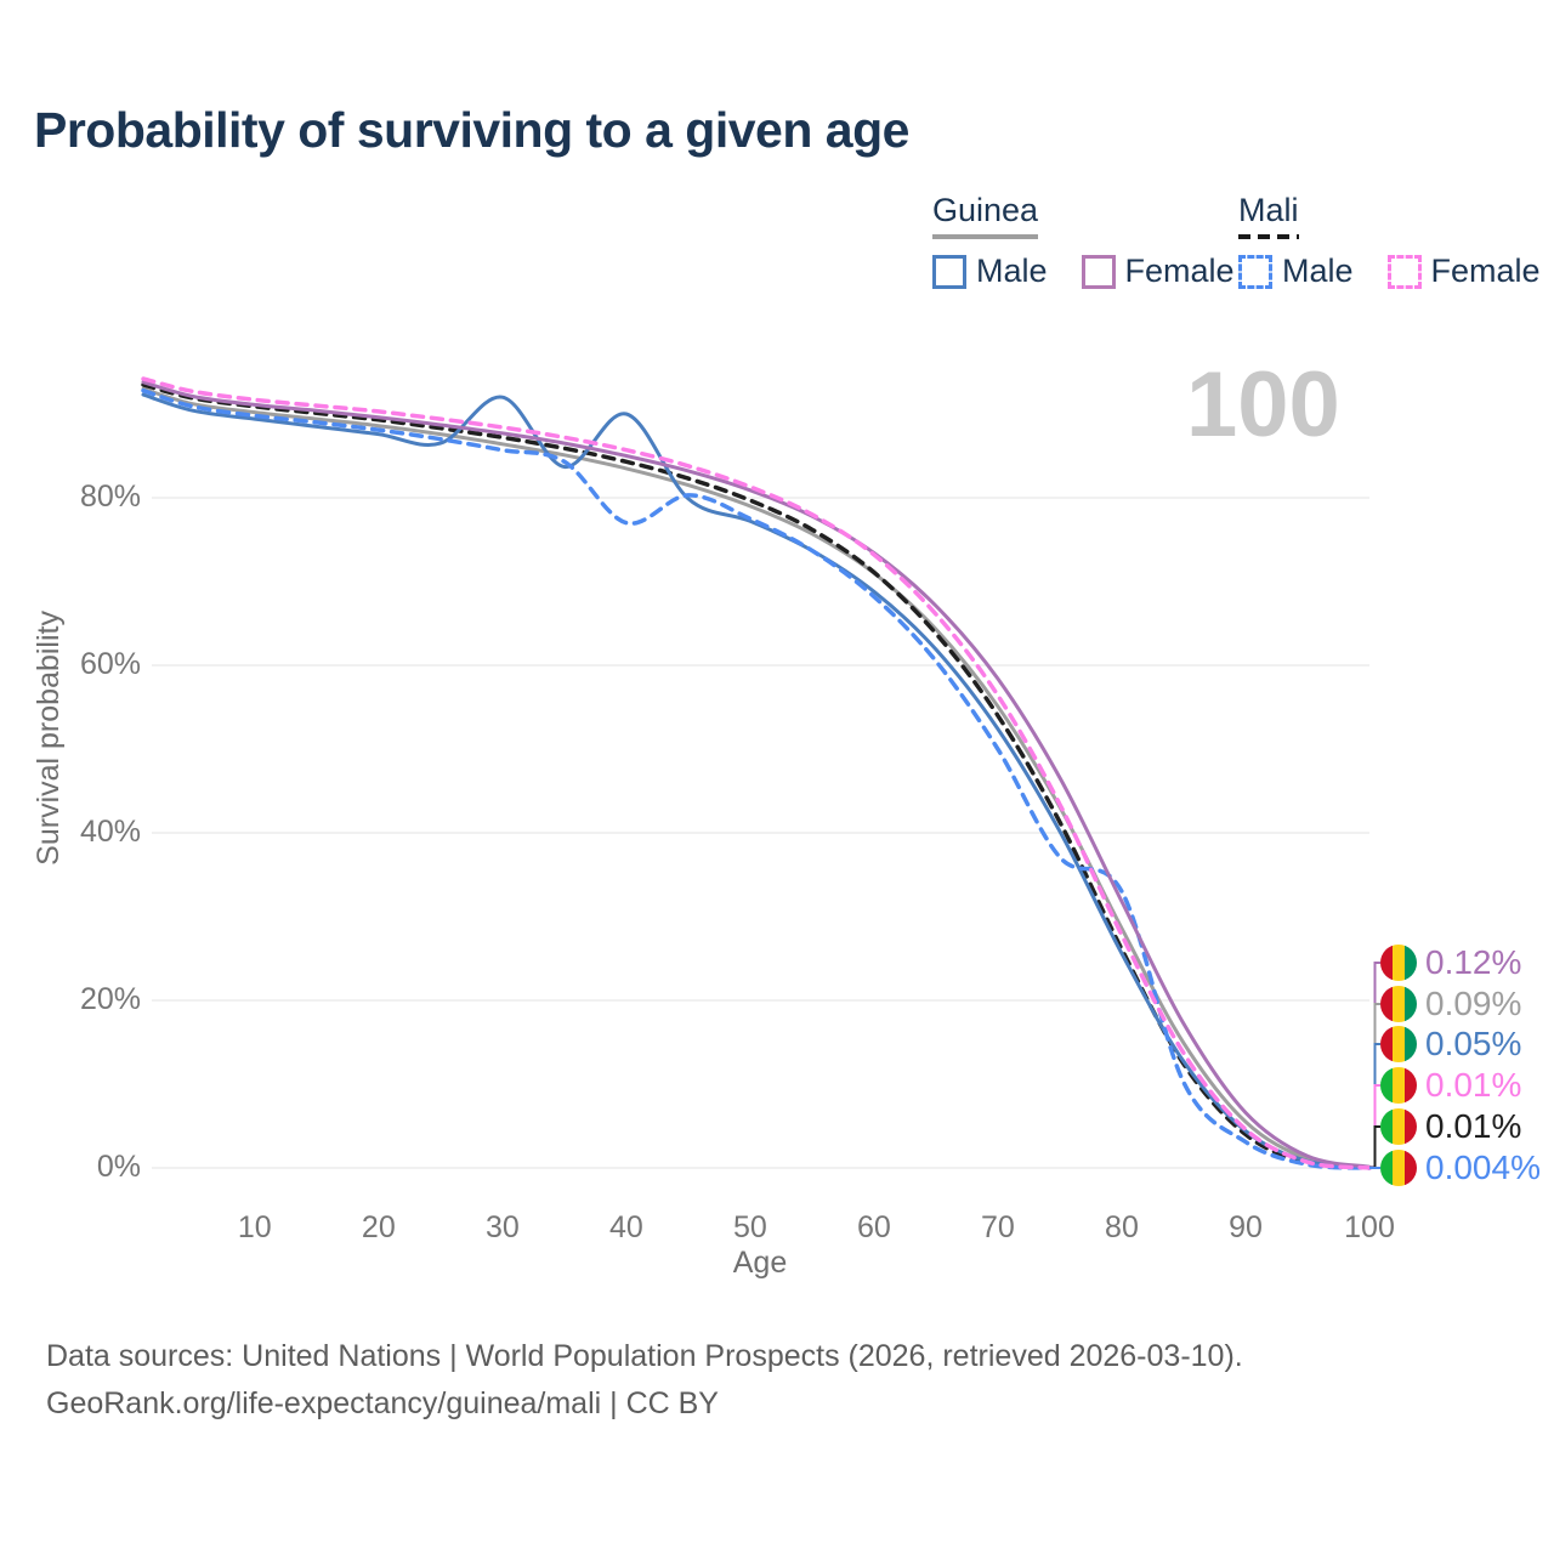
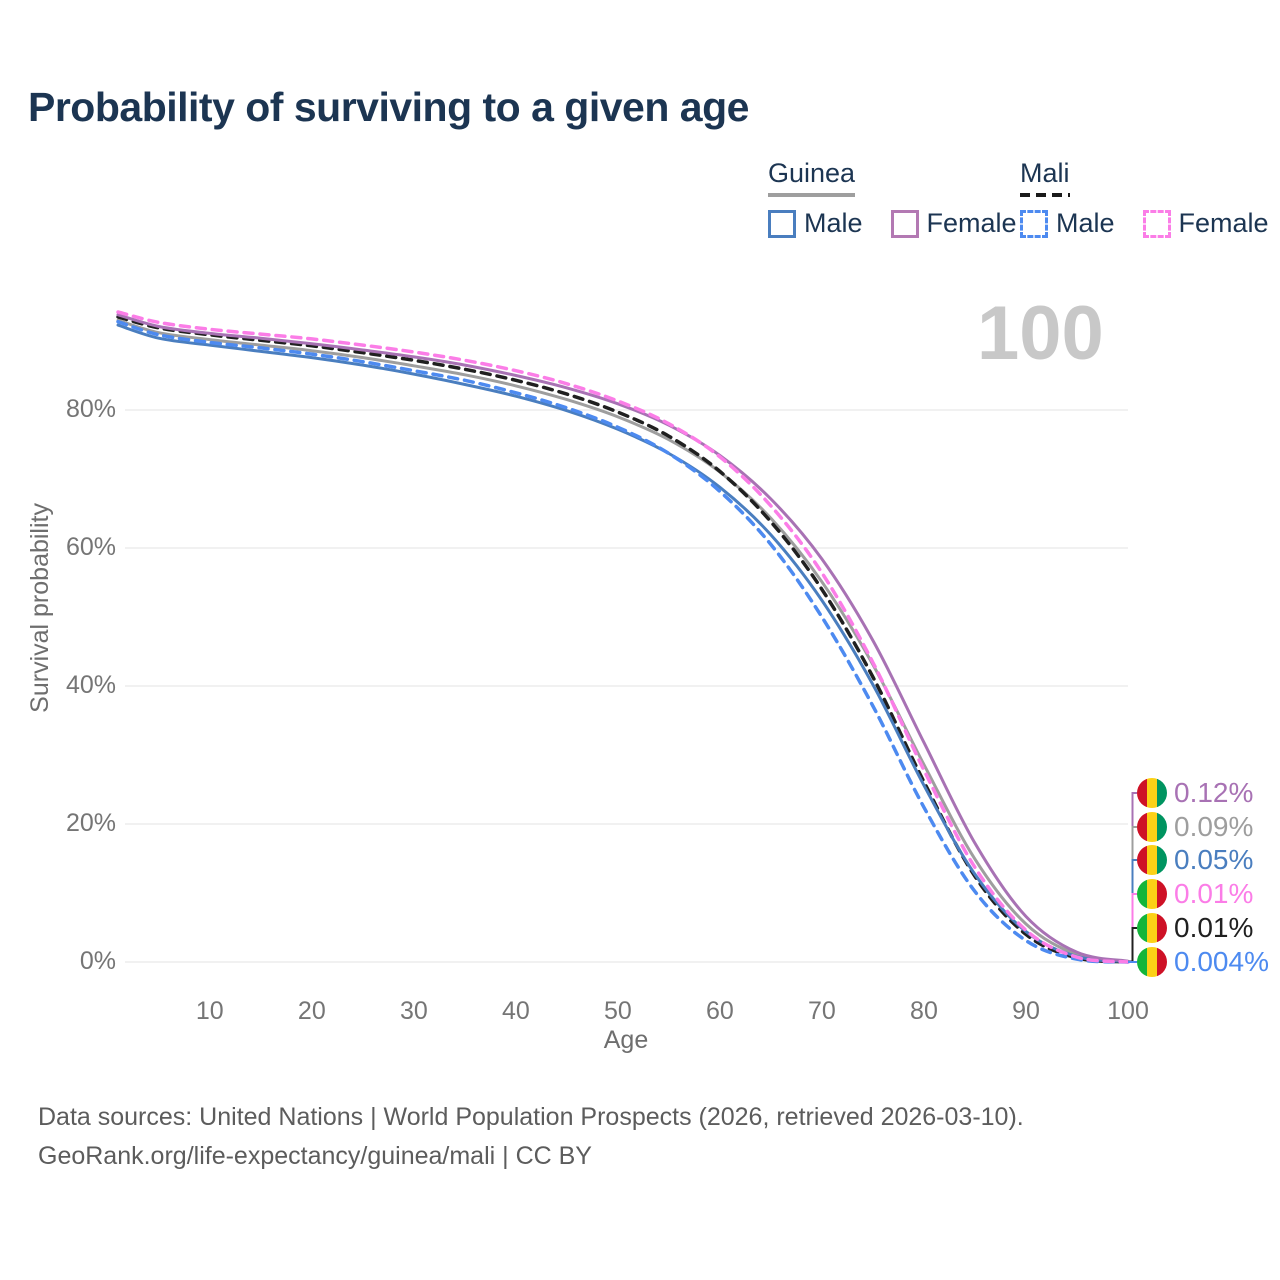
Guinea Male/30: 92% -> 85%
Guinea Male/40: 90% -> 82%
Mali Male/40: 77% -> 82%
Mali Male/80: 33% -> 22%
